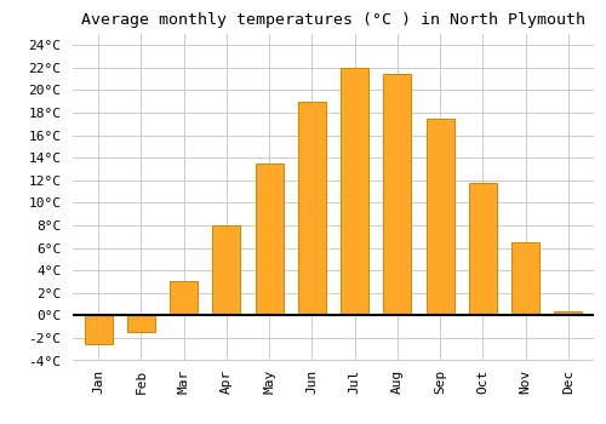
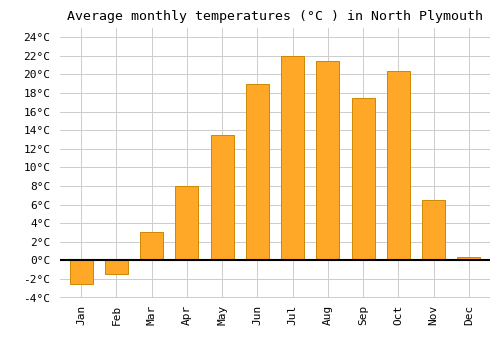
Oct: 11.8°C -> 20.4°C
